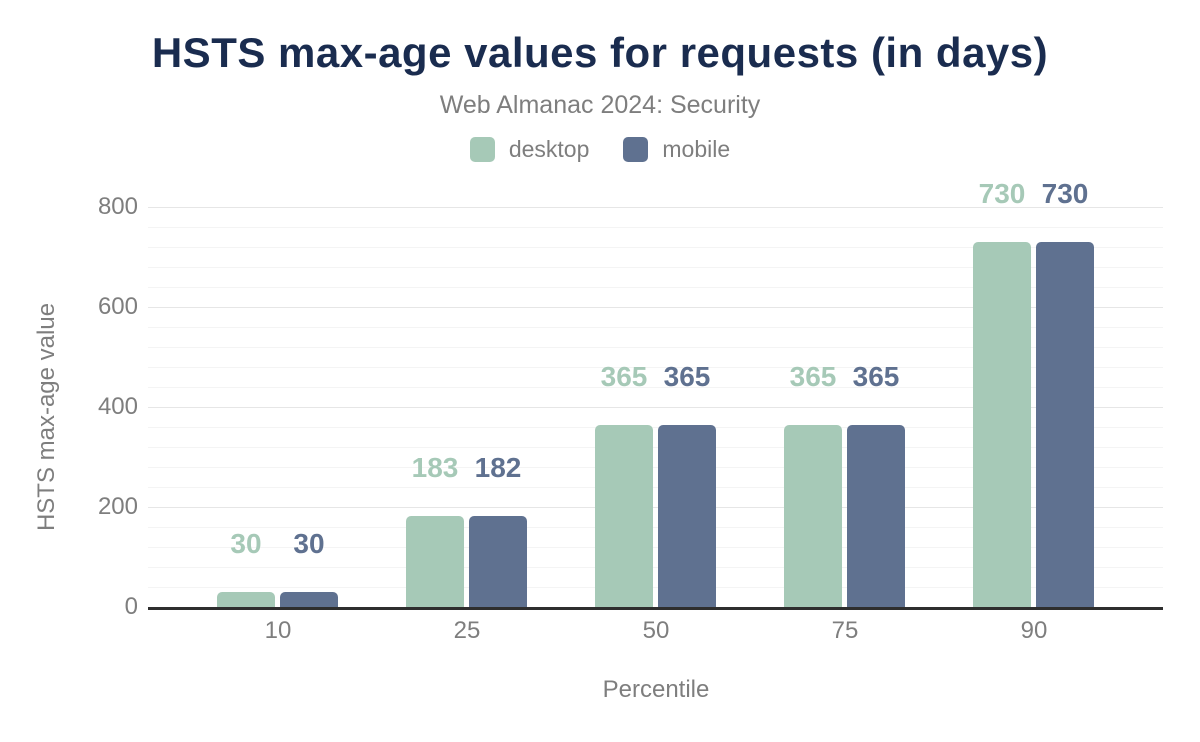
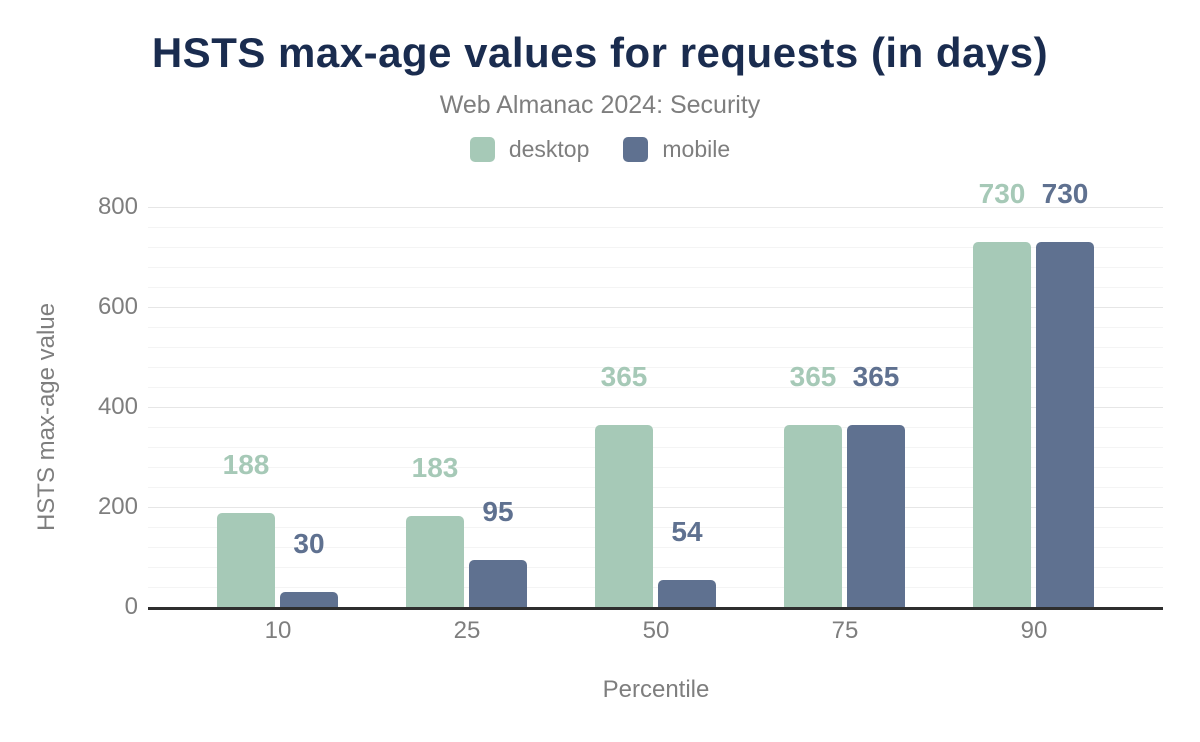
desktop/10: 30 -> 188
mobile/25: 182 -> 95
mobile/50: 365 -> 54
